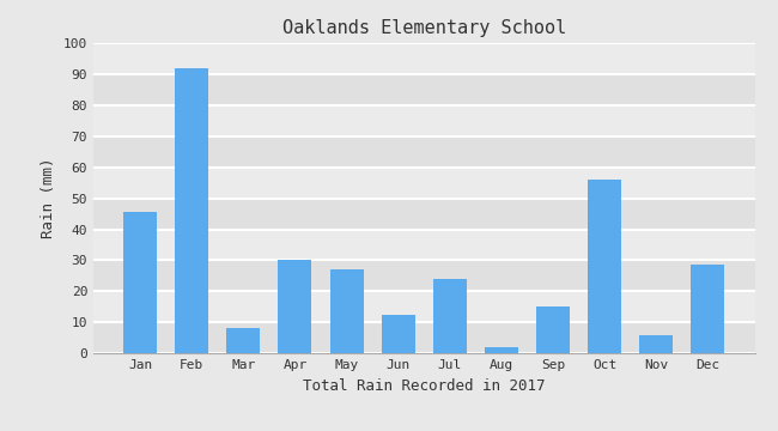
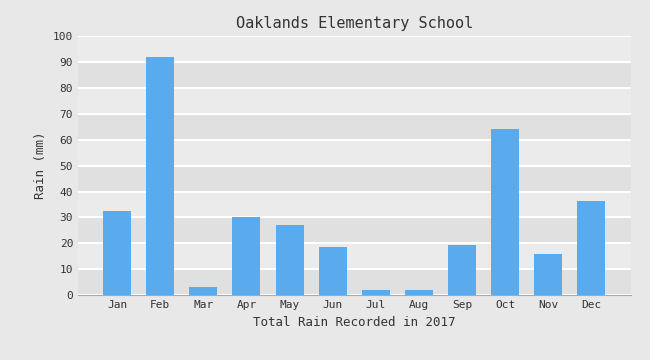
Jan: 45.5 -> 32.5
Mar: 8.0 -> 3.0
Jun: 12.5 -> 18.5
Jul: 24.0 -> 2.0
Sep: 15.0 -> 19.5
Oct: 56.0 -> 64.0
Nov: 6.0 -> 16.0
Dec: 28.5 -> 36.5
